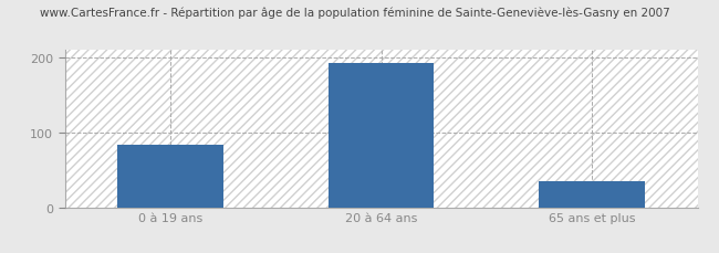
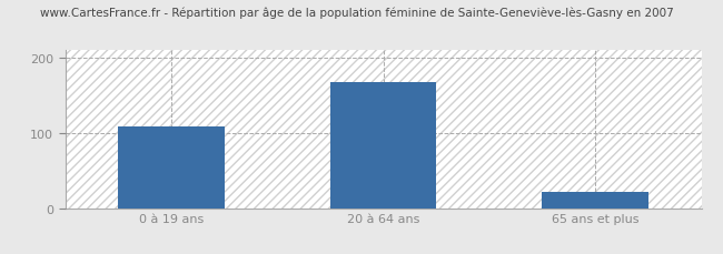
0 à 19 ans: 83 -> 108
20 à 64 ans: 192 -> 168
65 ans et plus: 35 -> 22
